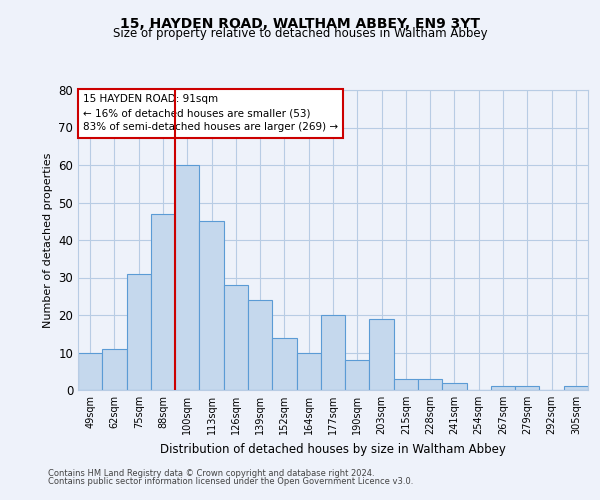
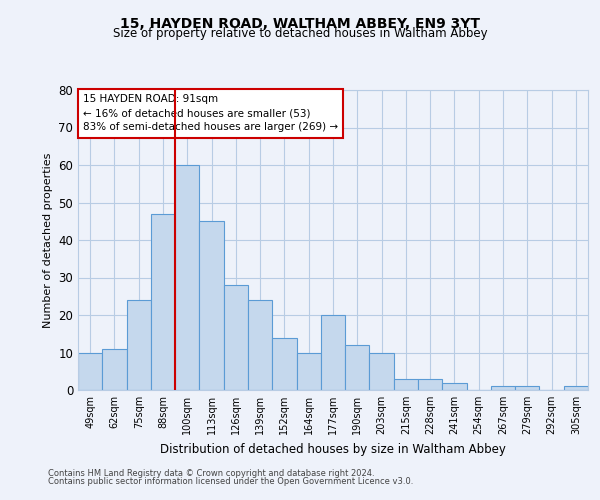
75sqm: 31 -> 24
190sqm: 8 -> 12
203sqm: 19 -> 10
